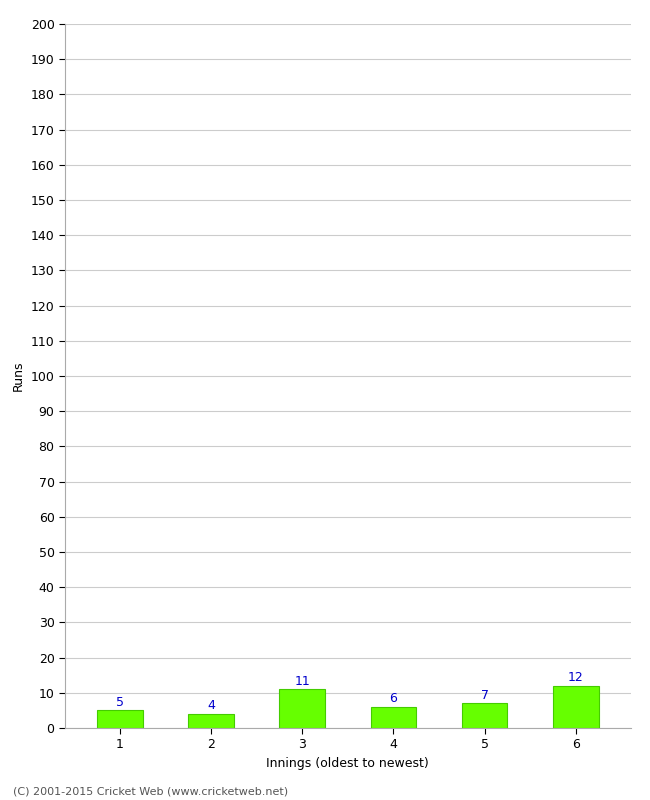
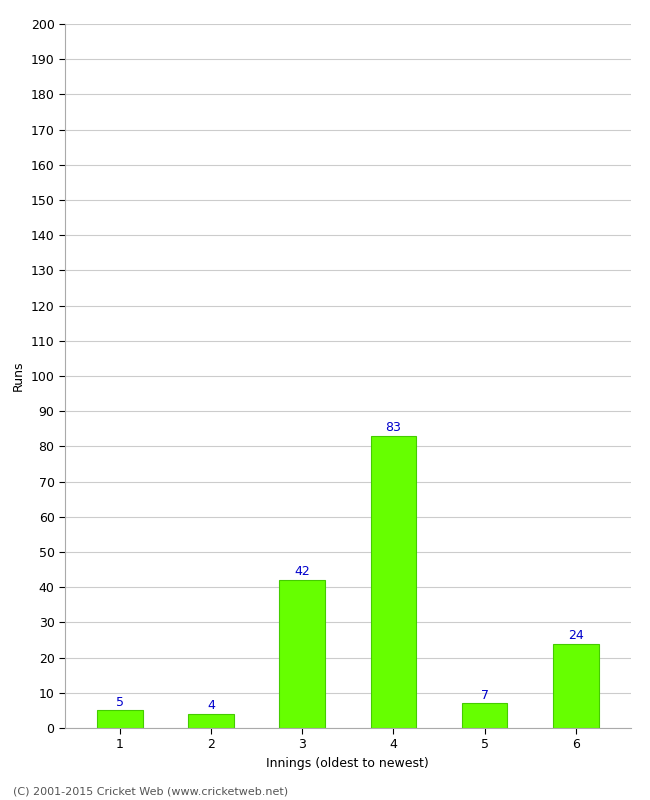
3: 11 -> 42
4: 6 -> 83
6: 12 -> 24
